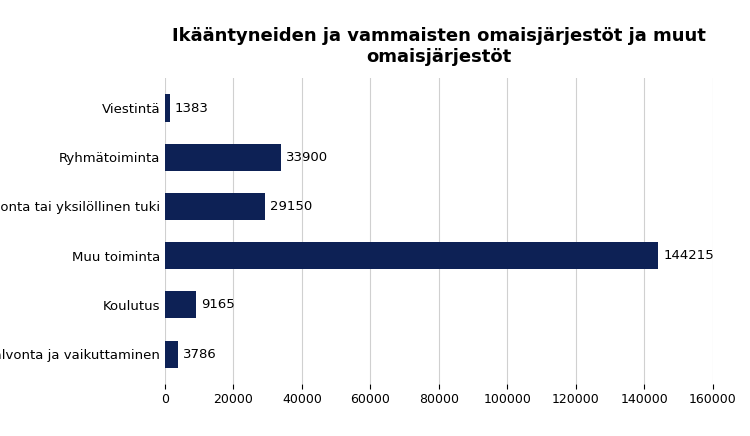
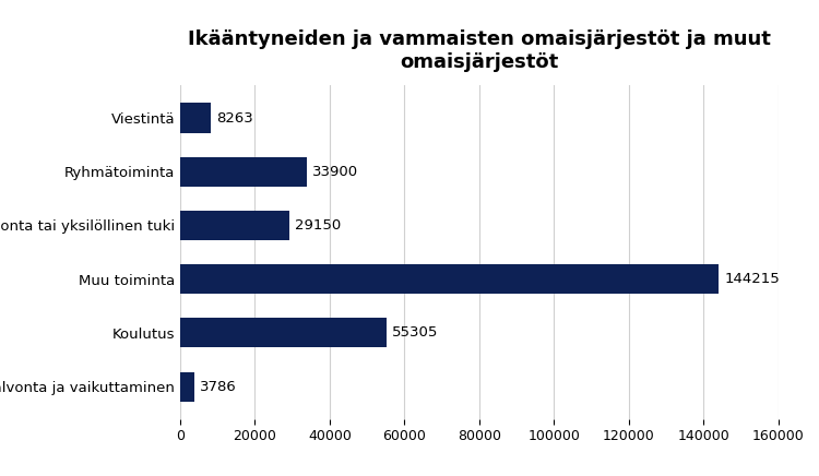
Viestintä: 1383 -> 8263
Koulutus: 9165 -> 55305
